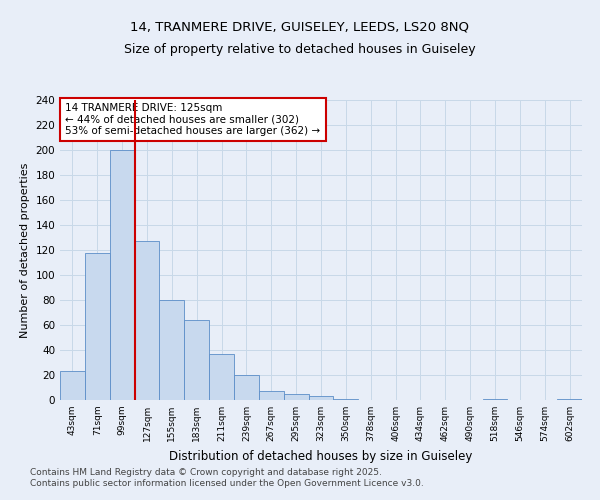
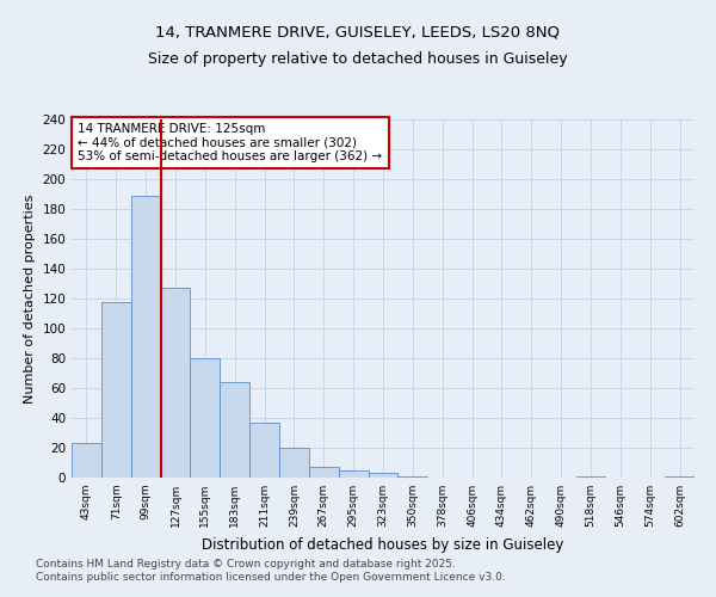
99sqm: 200 -> 189
